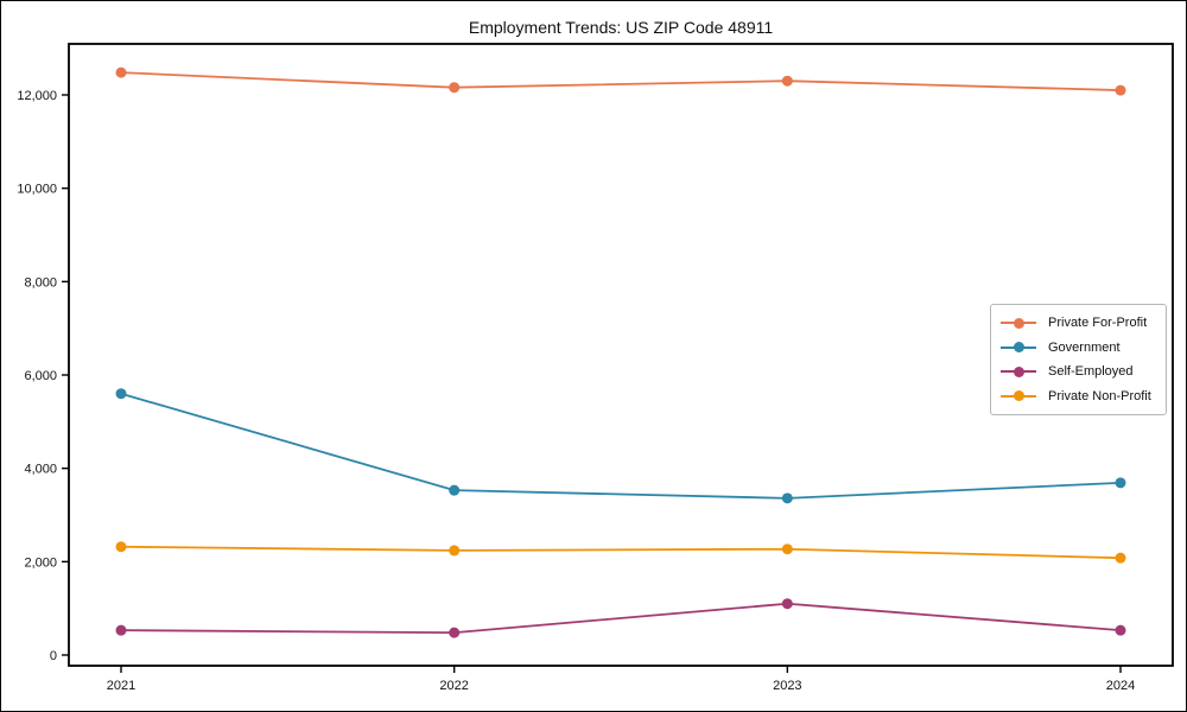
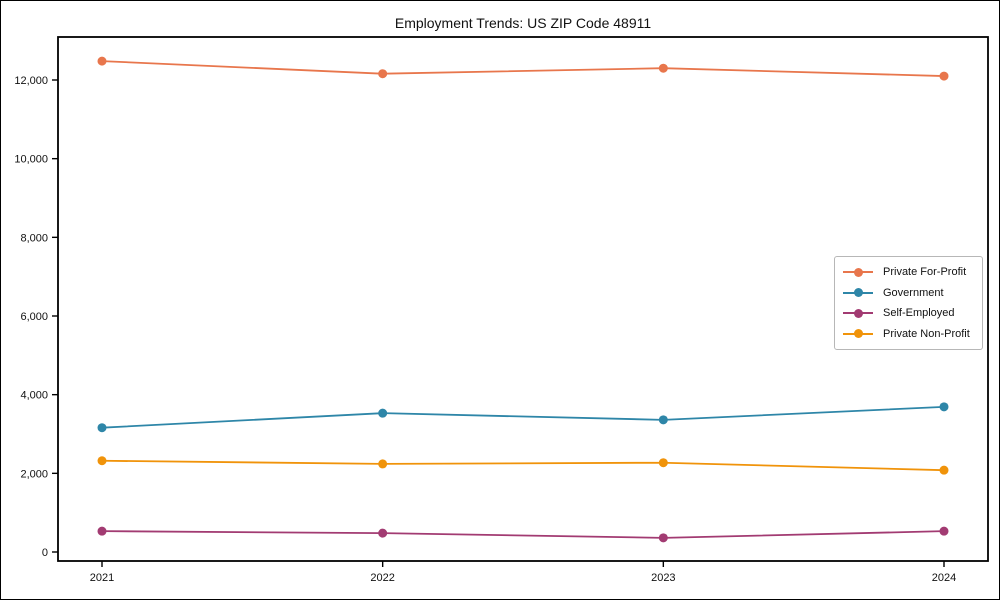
Government/2021: 5600 -> 3200
Self-Employed/2023: 1100 -> 400
